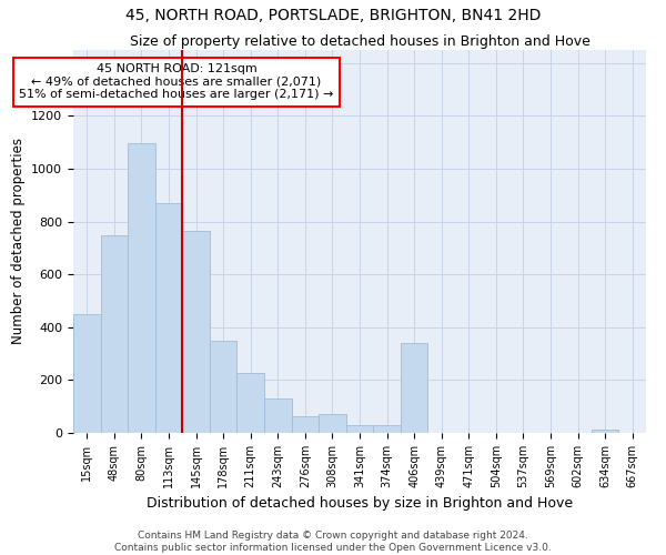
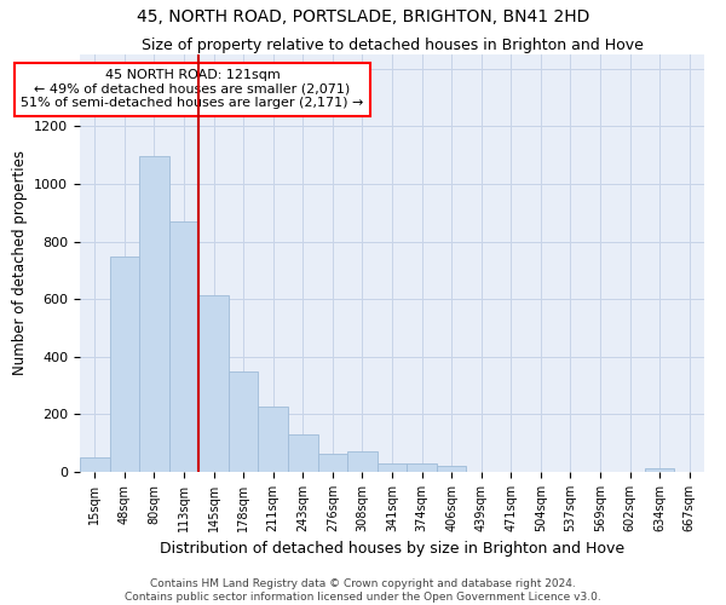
15sqm: 450 -> 52
145sqm: 765 -> 615
406sqm: 340 -> 22
